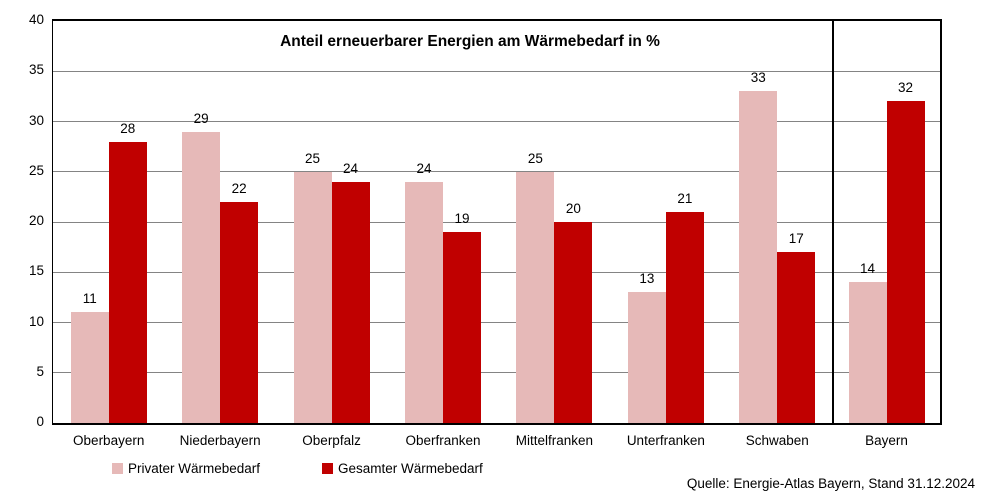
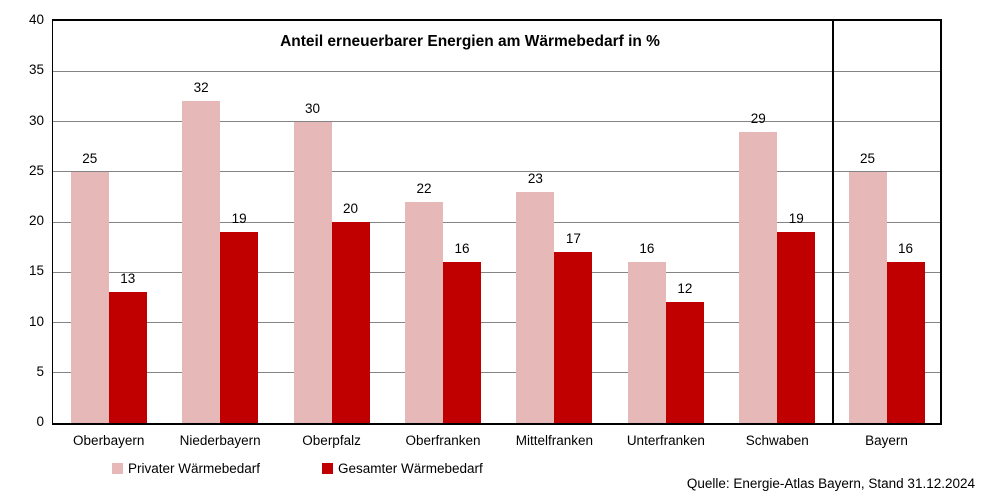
Privater Wärmebedarf/Oberbayern: 11 -> 25
Gesamter Wärmebedarf/Oberbayern: 28 -> 13
Privater Wärmebedarf/Niederbayern: 29 -> 32
Gesamter Wärmebedarf/Niederbayern: 22 -> 19
Privater Wärmebedarf/Oberpfalz: 25 -> 30
Gesamter Wärmebedarf/Oberpfalz: 24 -> 20
Privater Wärmebedarf/Oberfranken: 24 -> 22
Gesamter Wärmebedarf/Oberfranken: 19 -> 16
Privater Wärmebedarf/Mittelfranken: 25 -> 23
Gesamter Wärmebedarf/Mittelfranken: 20 -> 17
Privater Wärmebedarf/Unterfranken: 13 -> 16
Gesamter Wärmebedarf/Unterfranken: 21 -> 12
Privater Wärmebedarf/Schwaben: 33 -> 29
Gesamter Wärmebedarf/Schwaben: 17 -> 19
Privater Wärmebedarf/Bayern: 14 -> 25
Gesamter Wärmebedarf/Bayern: 32 -> 16
